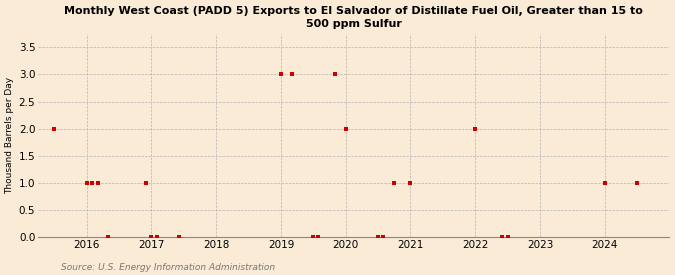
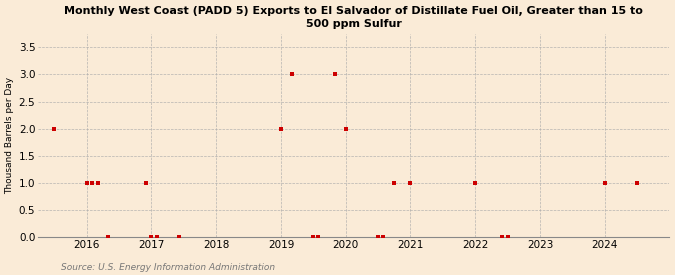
2019: 3 -> 2
2022: 2 -> 1
